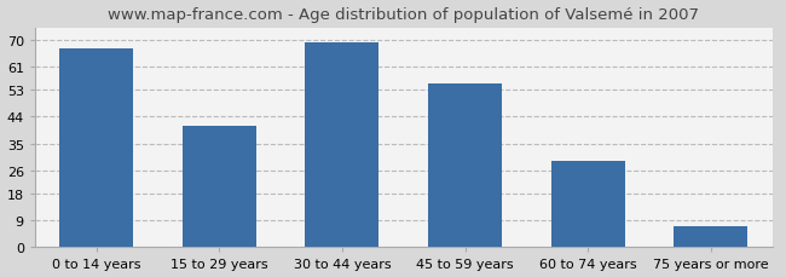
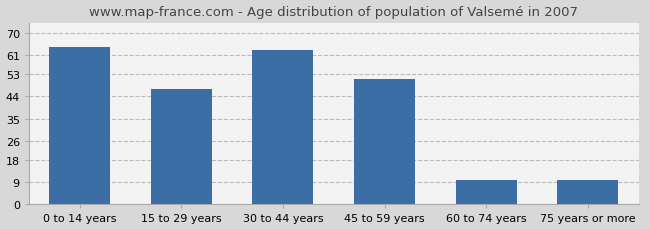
0 to 14 years: 67 -> 64
15 to 29 years: 41 -> 47
30 to 44 years: 69 -> 63
45 to 59 years: 55 -> 51
60 to 74 years: 29 -> 10
75 years or more: 7 -> 10
